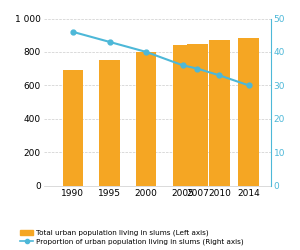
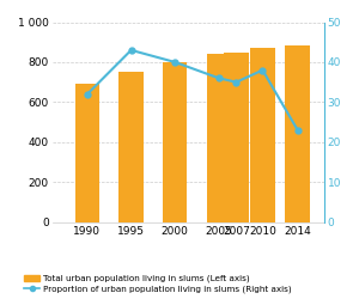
Proportion of urban population living in slums (Right axis)/1990: 46 -> 32
Proportion of urban population living in slums (Right axis)/2010: 33 -> 38
Proportion of urban population living in slums (Right axis)/2014: 30 -> 23
